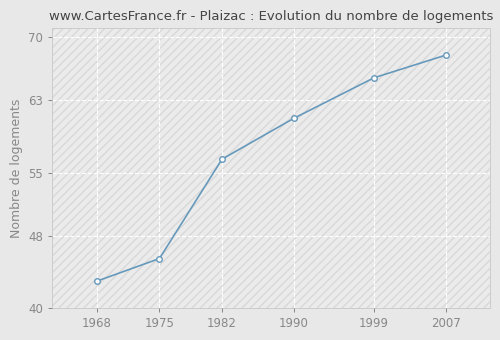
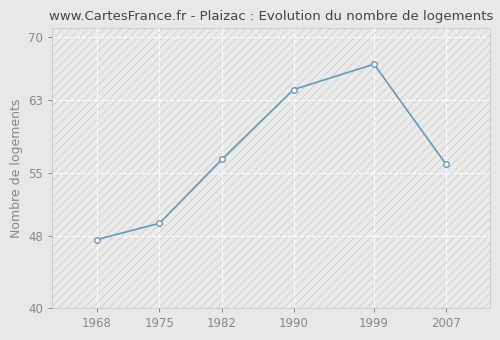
1968: 43.0 -> 47.6
1975: 45.5 -> 49.4
1990: 61.0 -> 64.2
1999: 65.5 -> 67.0
2007: 68.0 -> 56.0
